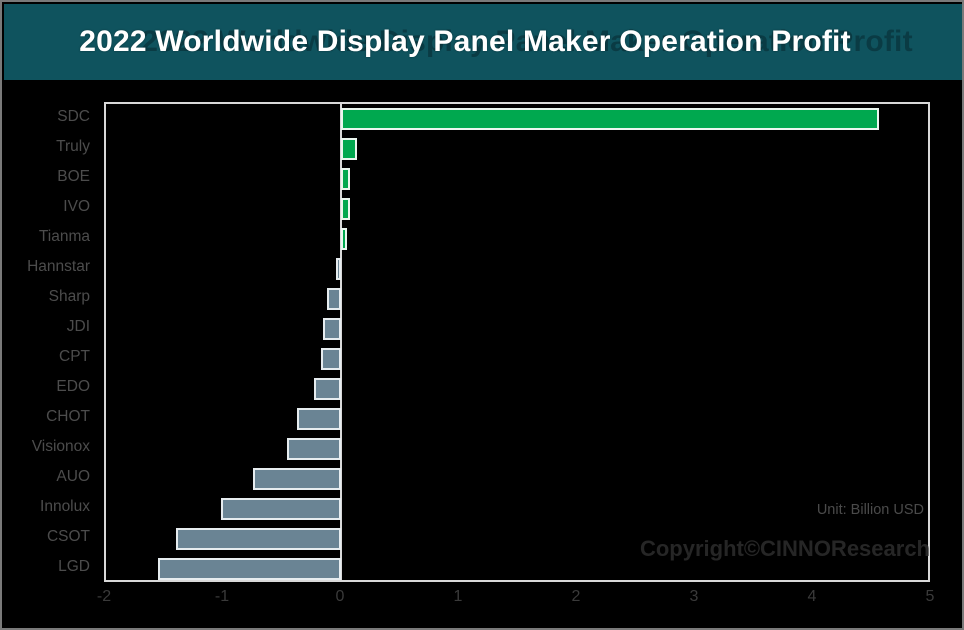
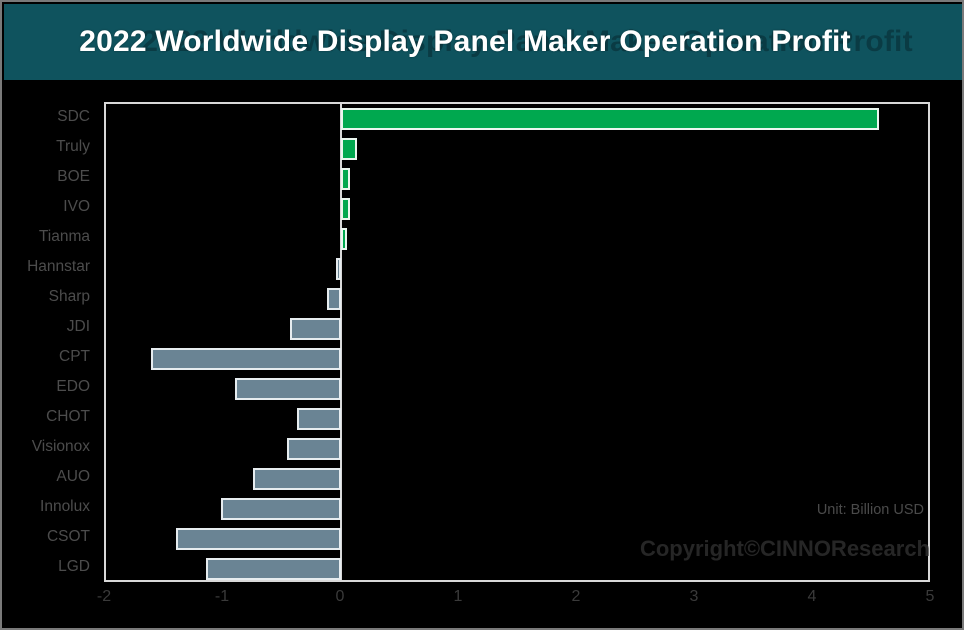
JDI: -0.15 -> -0.43
CPT: -0.17 -> -1.62
EDO: -0.23 -> -0.90
LGD: -1.56 -> -1.15
